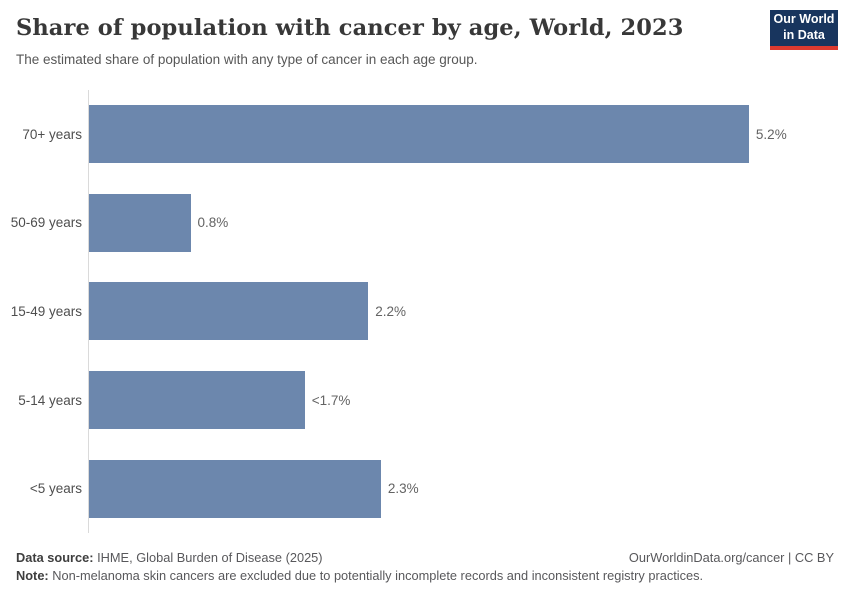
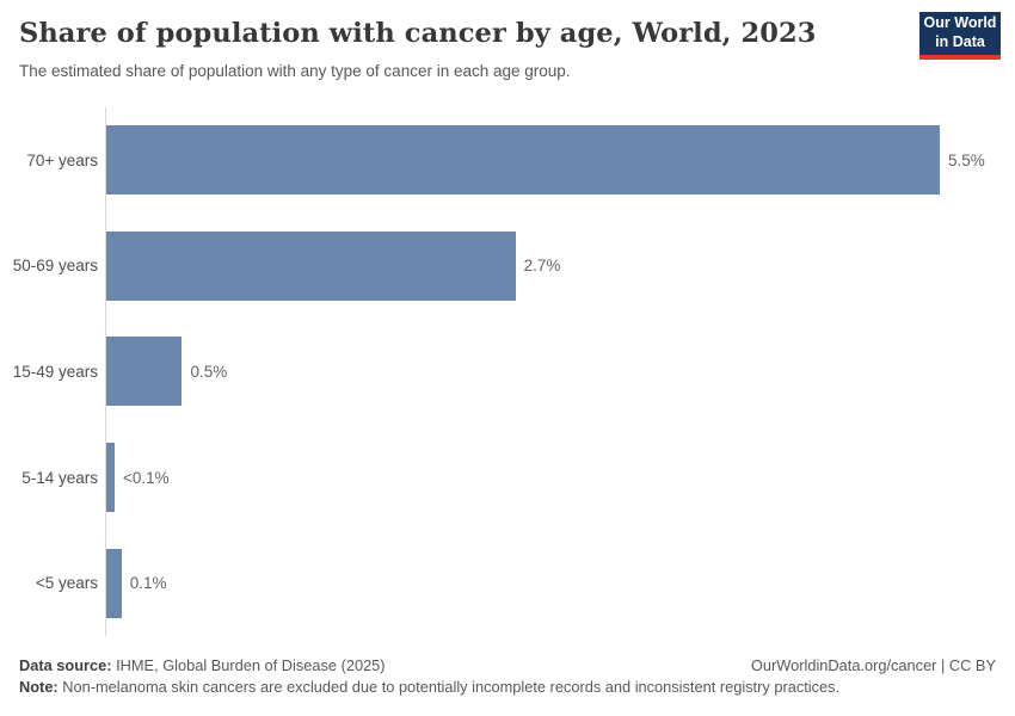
70+ years: 5.2% -> 5.5%
50-69 years: 0.8% -> 2.7%
15-49 years: 2.2% -> 0.5%
5-14 years: 1.7 -> 0.1
<5 years: 2.3% -> 0.1%
